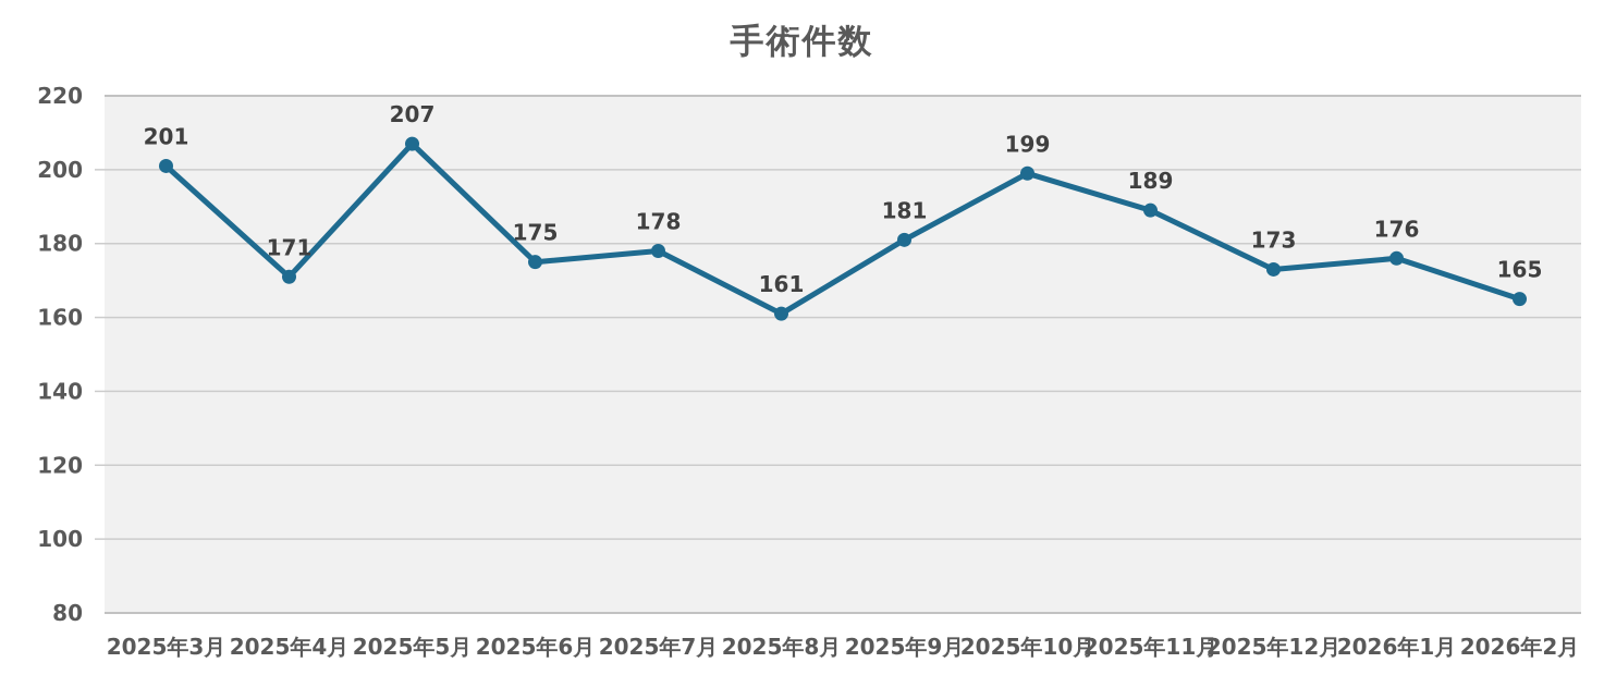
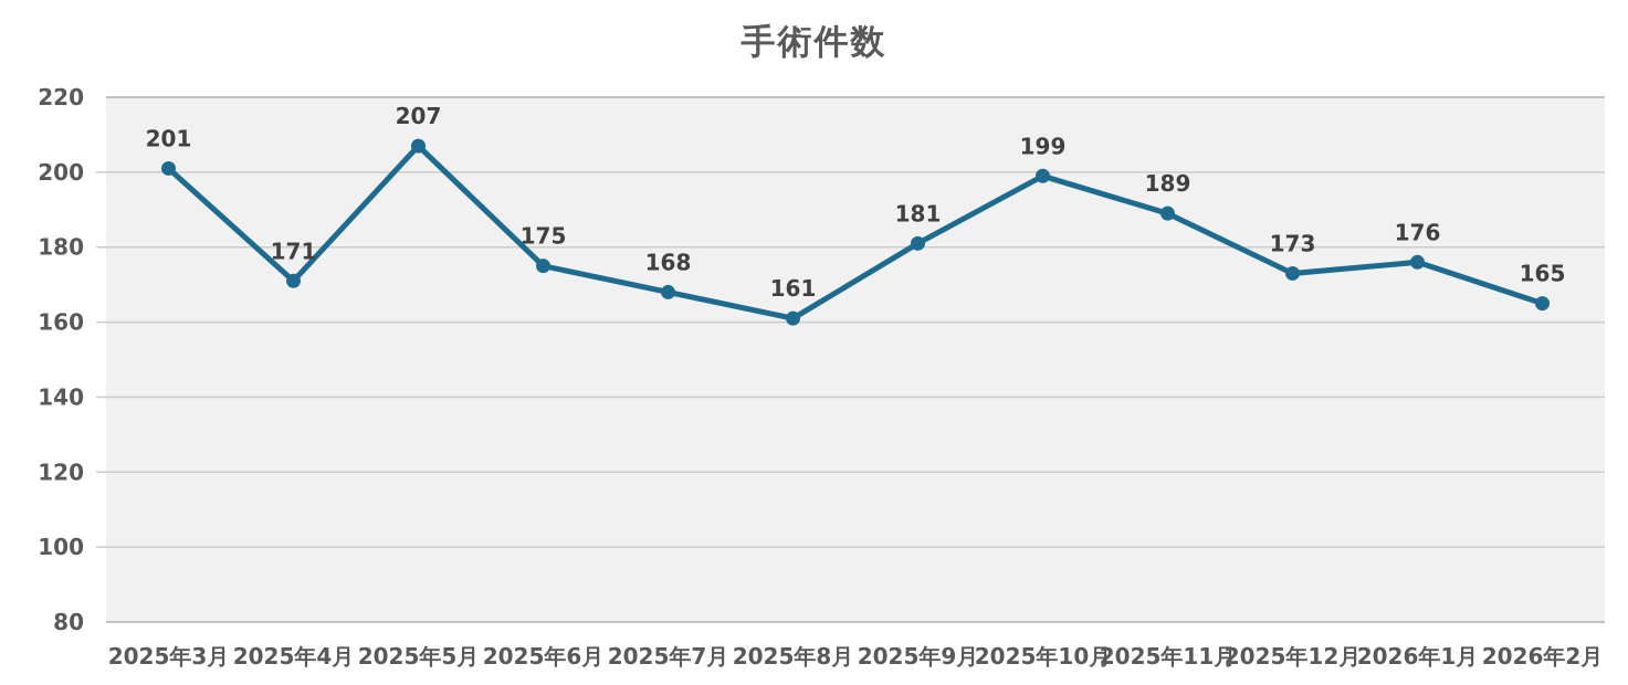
2025年7月: 178 -> 168
